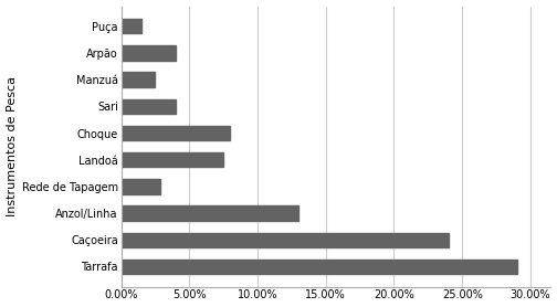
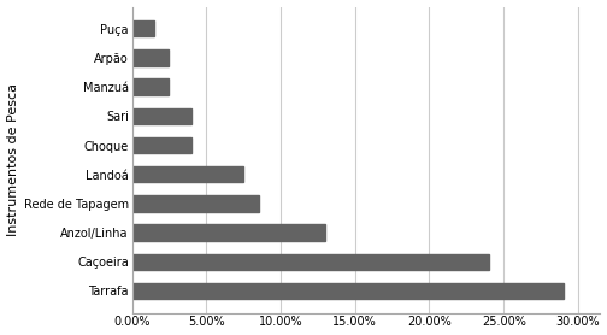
Arpão: 4.0% -> 2.5%
Choque: 8.0% -> 4.0%
Rede de Tapagem: 2.9% -> 8.5%
